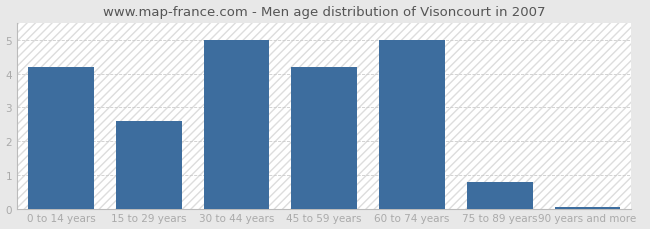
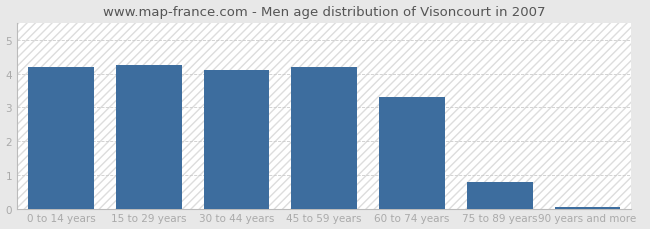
15 to 29 years: 2.60 -> 4.25
30 to 44 years: 5.00 -> 4.10
60 to 74 years: 5.00 -> 3.30
